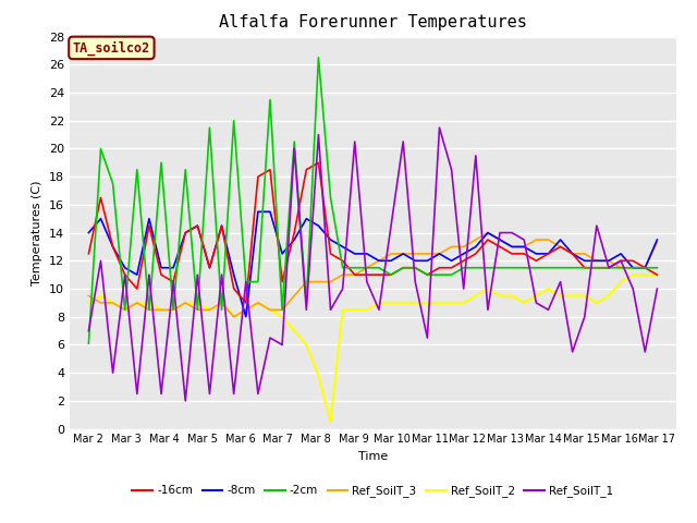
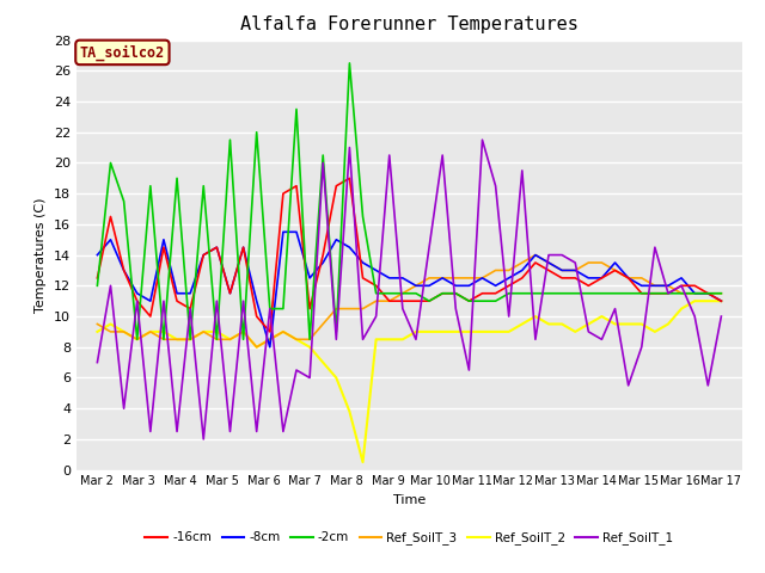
-2cm/Mar 2: 6.1 -> 12.0
-8cm/Mar 17: 13.5 -> 11.0
Ref_SoilT_3/Mar 17: 13.3 -> 11.5
